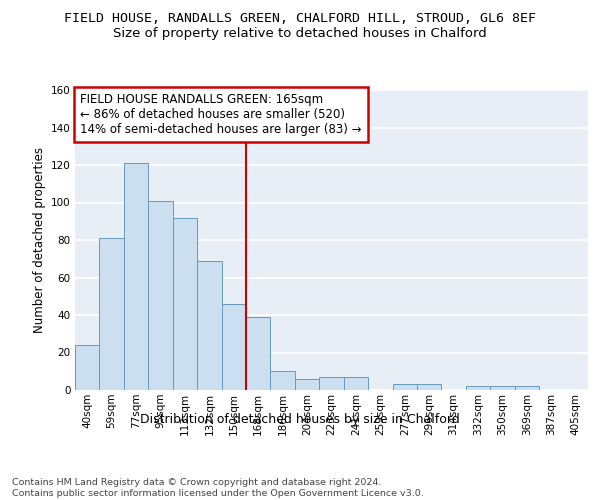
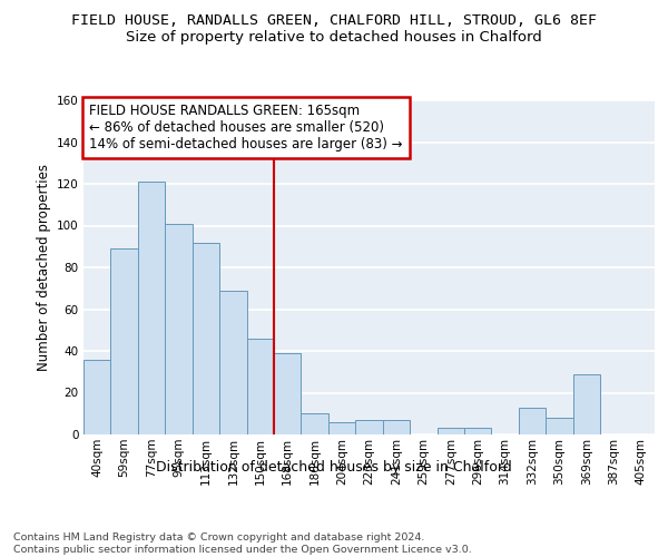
40sqm: 24 -> 36
59sqm: 81 -> 89
332sqm: 2 -> 13
350sqm: 2 -> 8
369sqm: 2 -> 29
